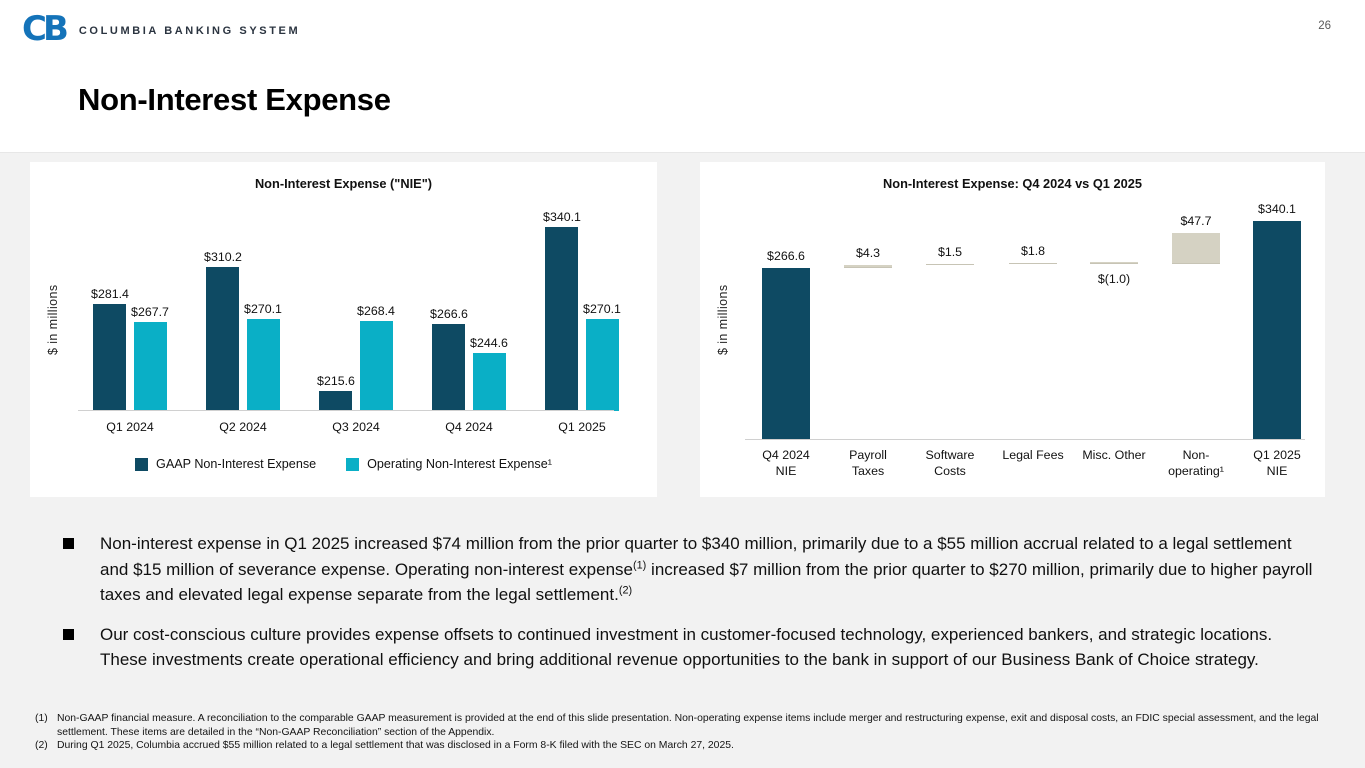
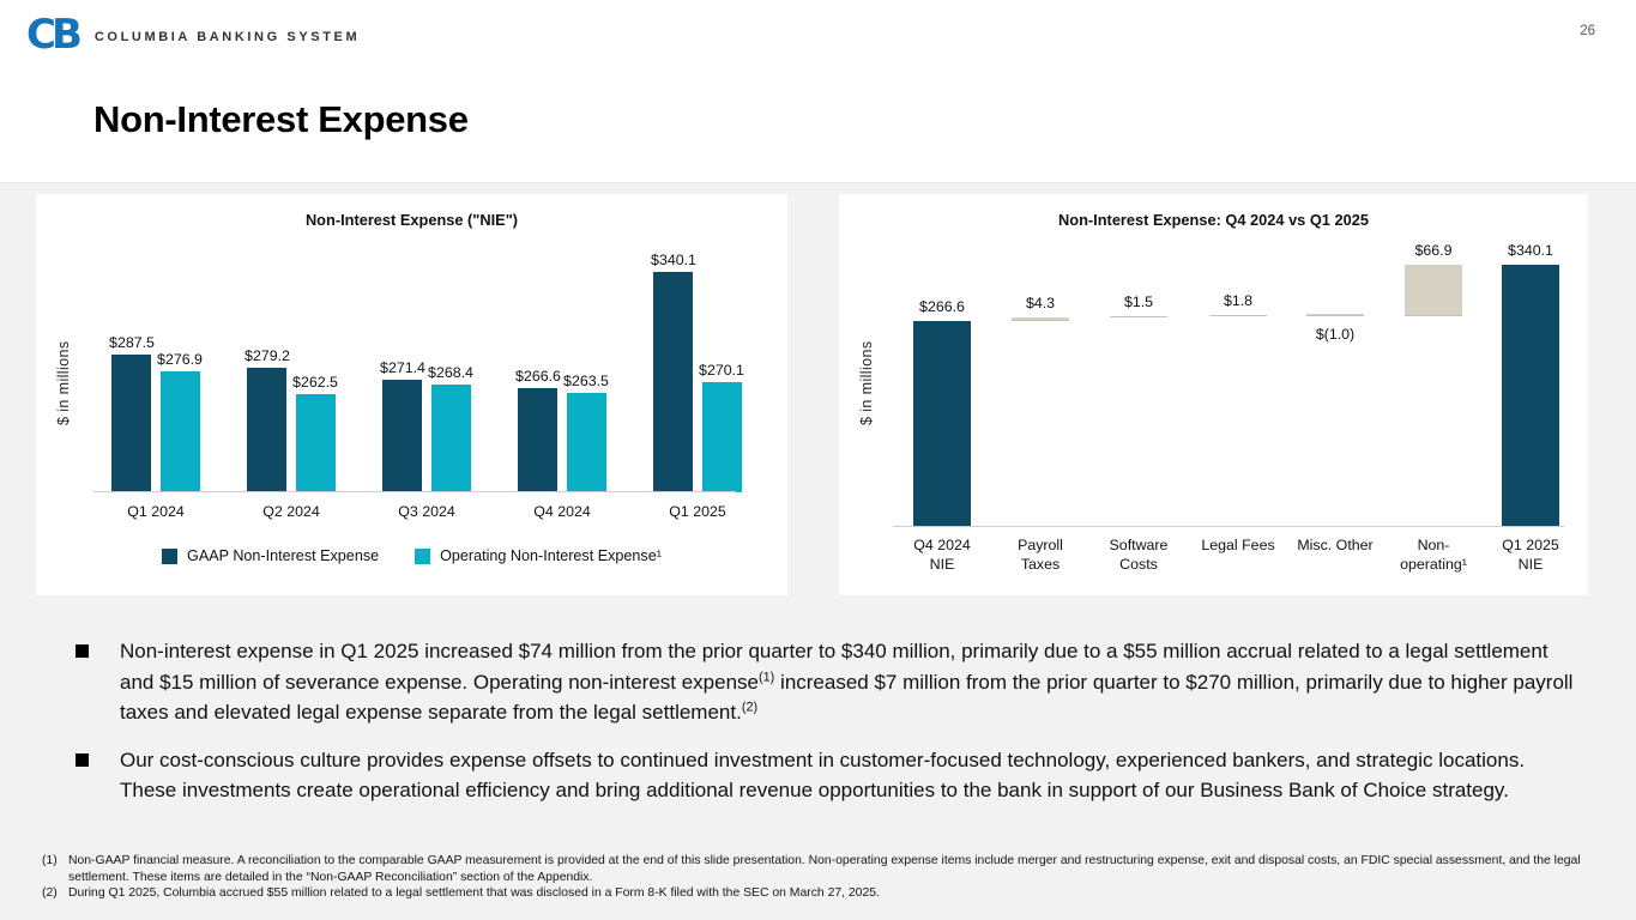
Non-Interest Expense ("NIE")/GAAP Non-Interest Expense/Q1 2024: $281.4 -> $287.5
Non-Interest Expense ("NIE")/Operating Non-Interest Expense¹/Q1 2024: $267.7 -> $276.9
Non-Interest Expense ("NIE")/GAAP Non-Interest Expense/Q2 2024: $310.2 -> $279.2
Non-Interest Expense ("NIE")/Operating Non-Interest Expense¹/Q2 2024: $270.1 -> $262.5
Non-Interest Expense ("NIE")/GAAP Non-Interest Expense/Q3 2024: $215.6 -> $271.4
Non-Interest Expense ("NIE")/Operating Non-Interest Expense¹/Q4 2024: $244.6 -> $263.5
Non-Interest Expense: Q4 2024 vs Q1 2025/Non- operating¹: $47.7 -> $66.9
